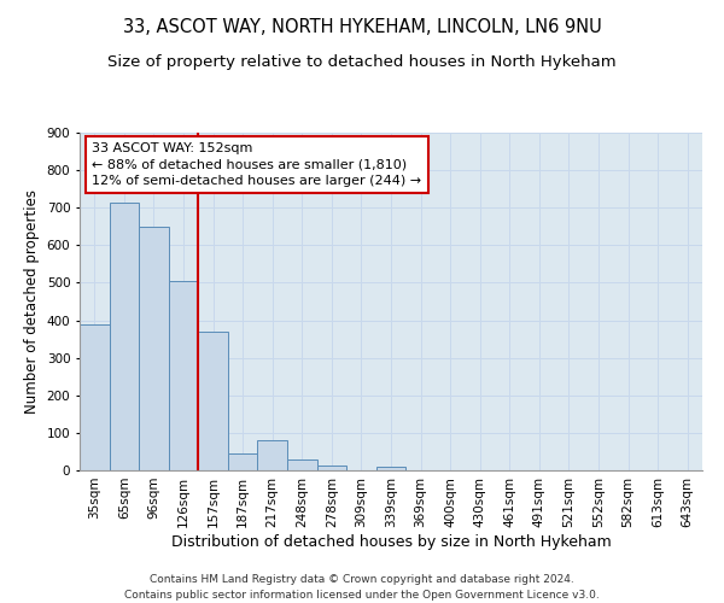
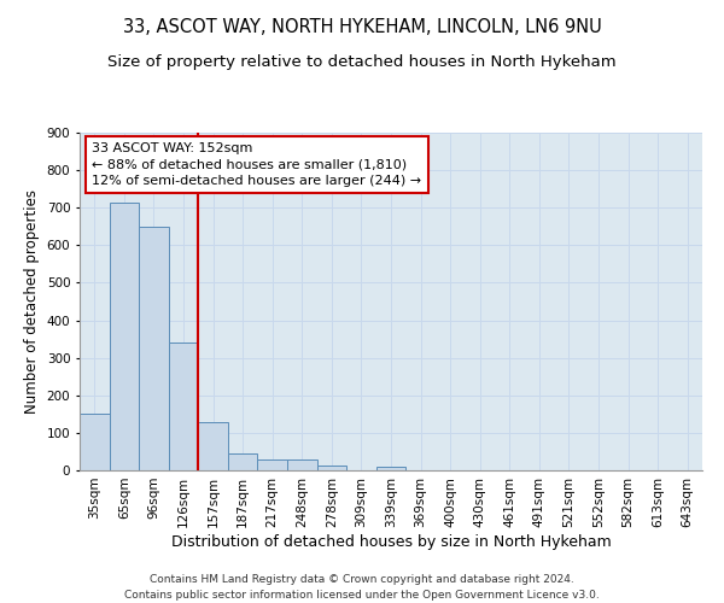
35sqm: 390 -> 150
126sqm: 505 -> 340
157sqm: 370 -> 130
217sqm: 80 -> 30
